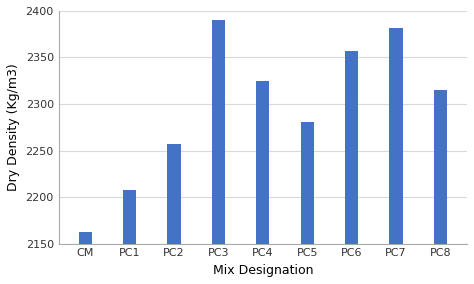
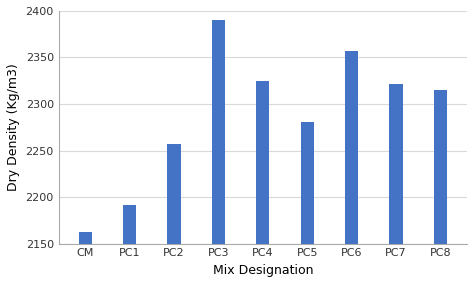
PC1: 2208 -> 2192
PC7: 2382 -> 2321
